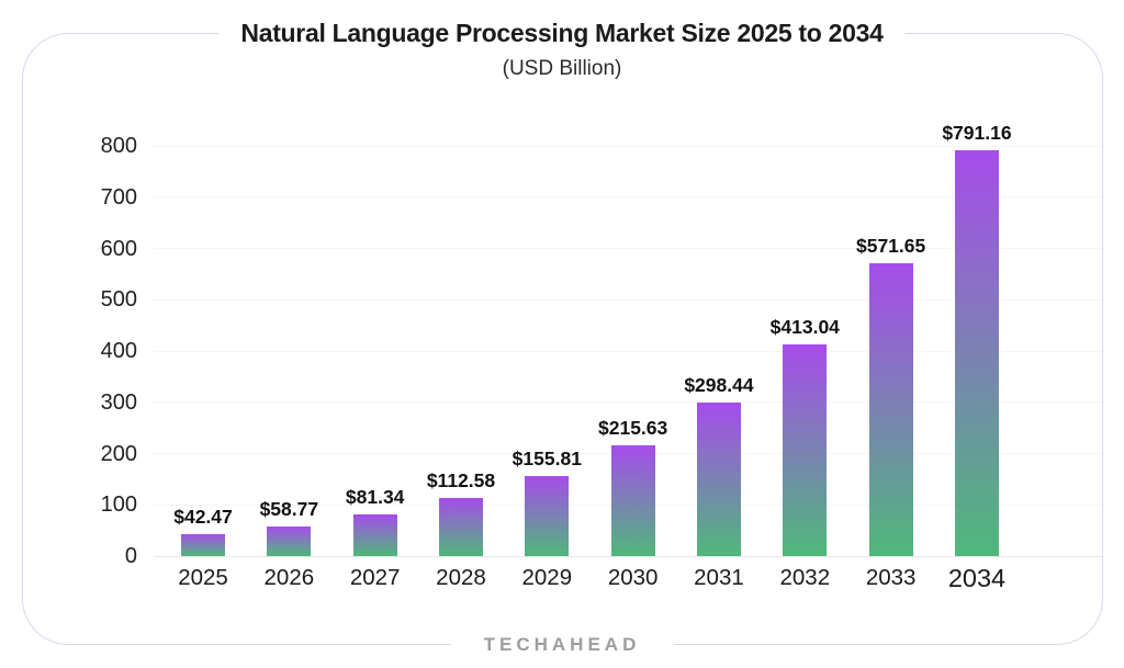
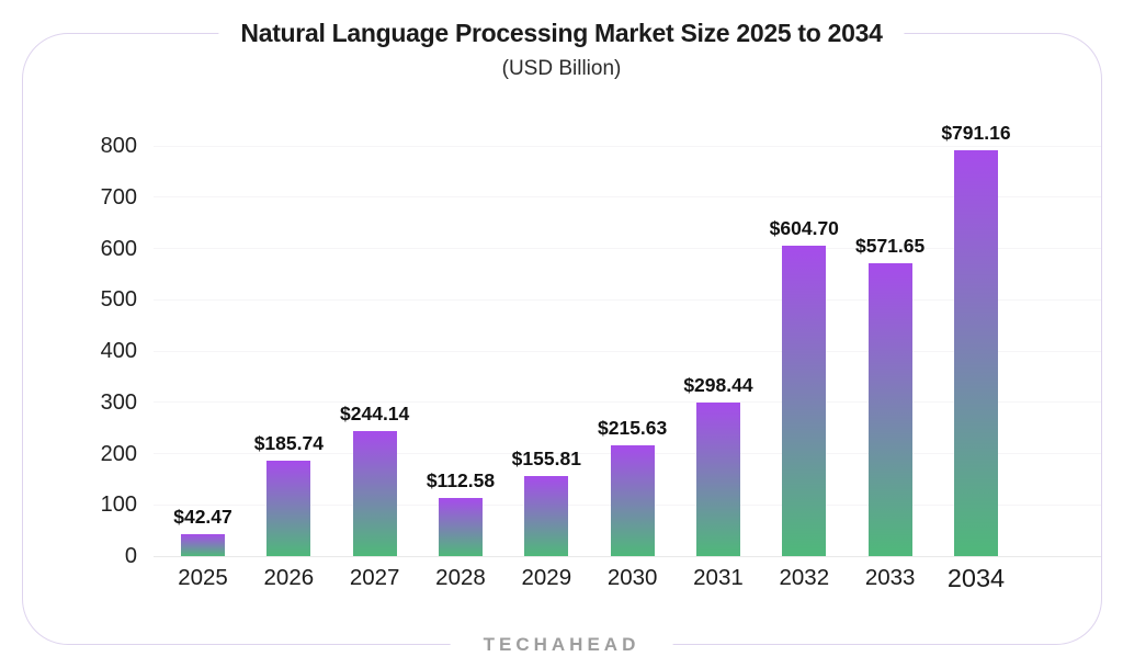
2026: $58.77 -> $185.74
2027: $81.34 -> $244.14
2032: $413.04 -> $604.70
